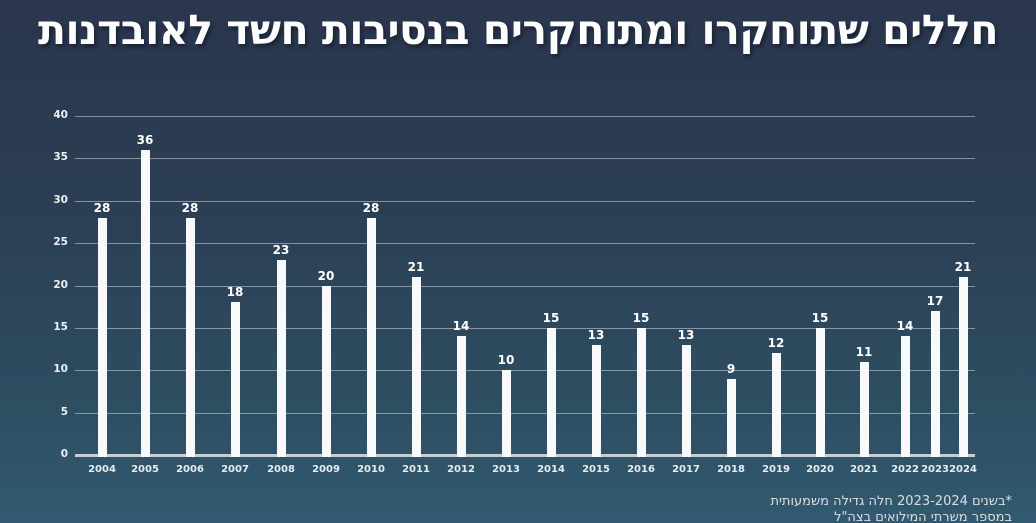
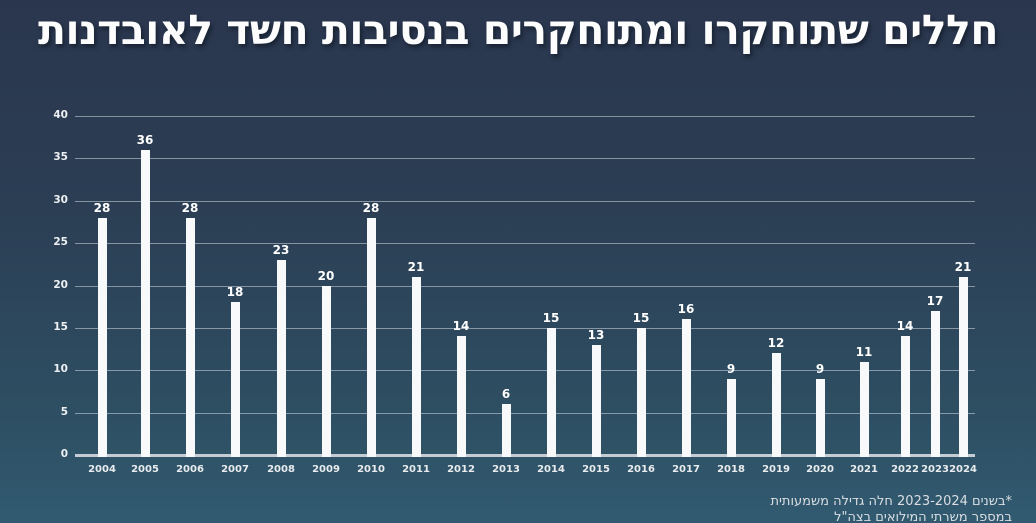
2013: 10 -> 6
2017: 13 -> 16
2020: 15 -> 9
